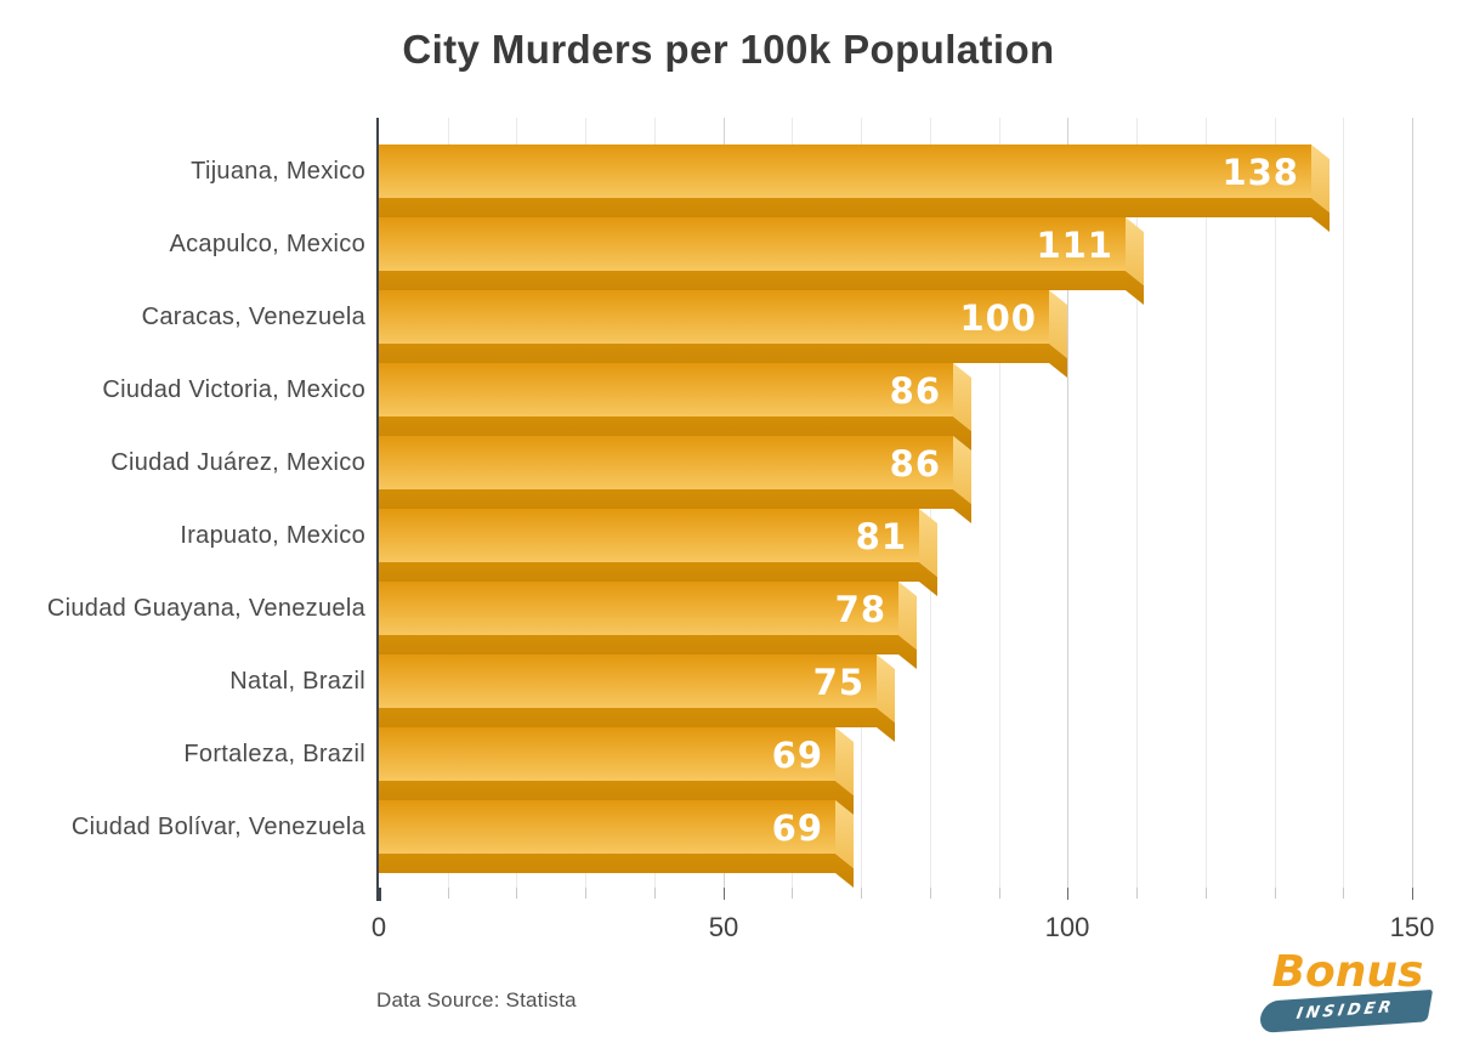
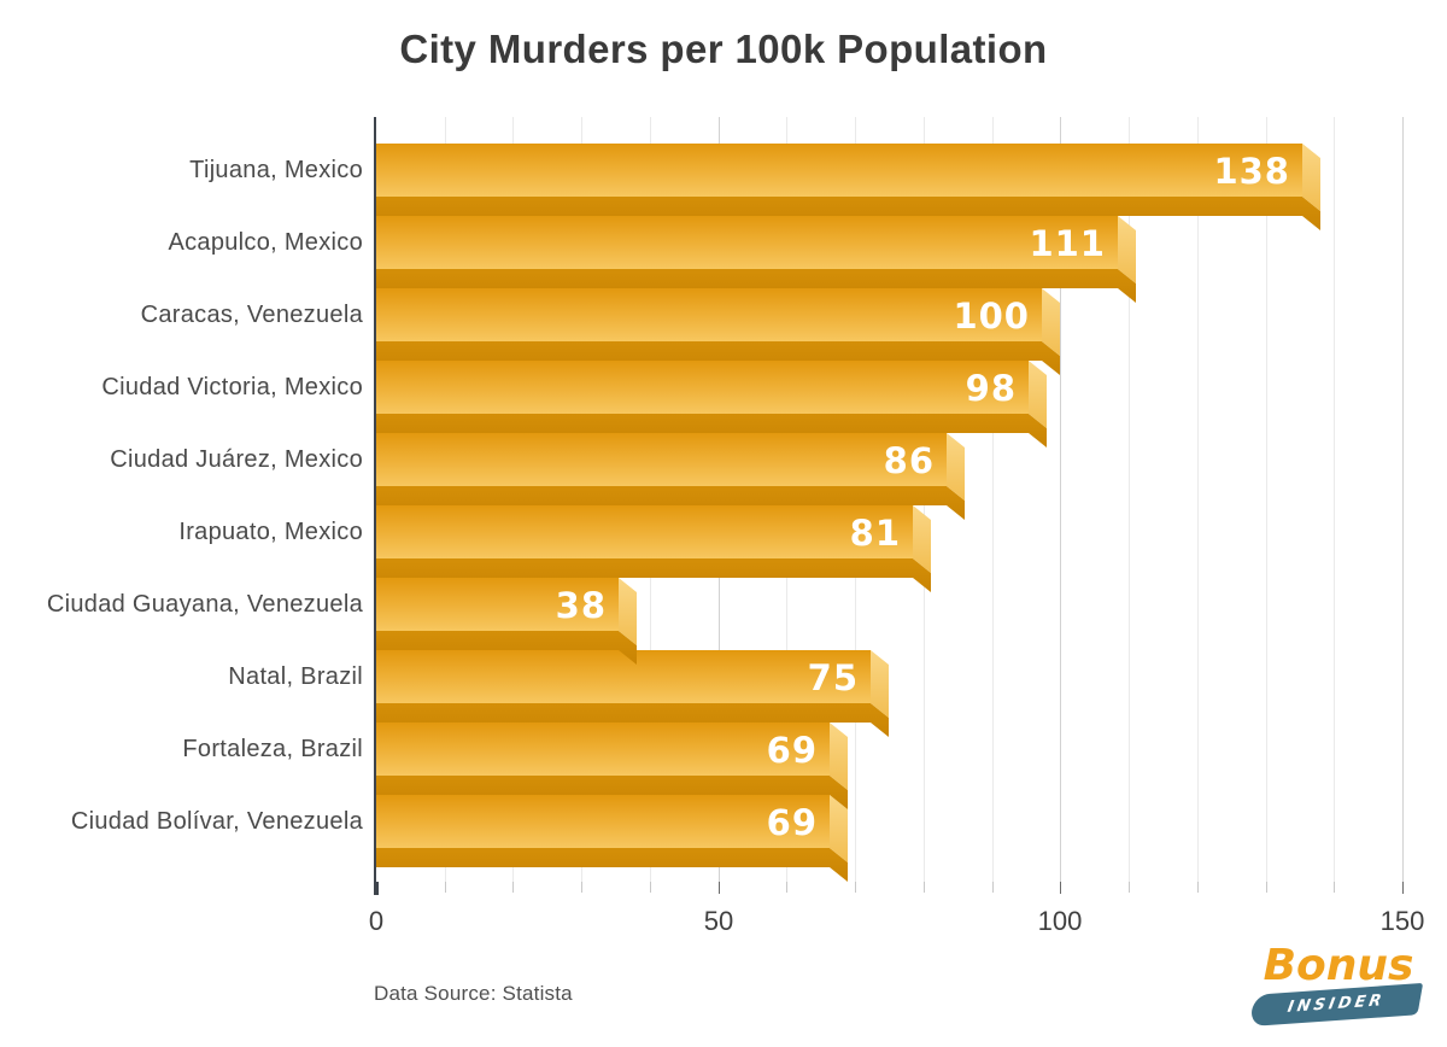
Ciudad Victoria, Mexico: 86 -> 98
Ciudad Guayana, Venezuela: 78 -> 38
